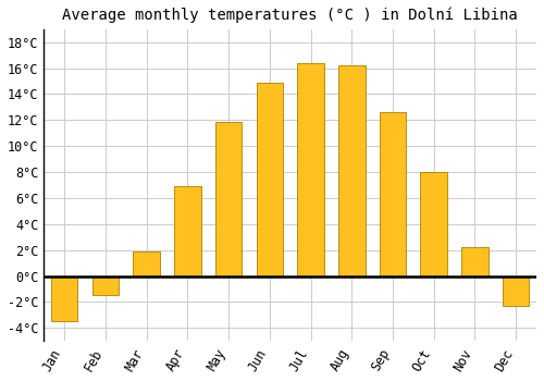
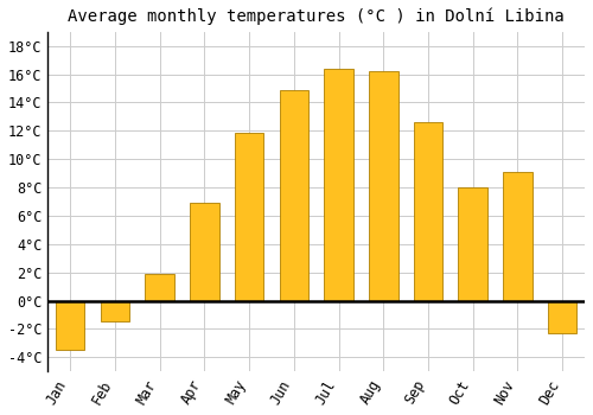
Nov: 2.2°C -> 9.1°C
